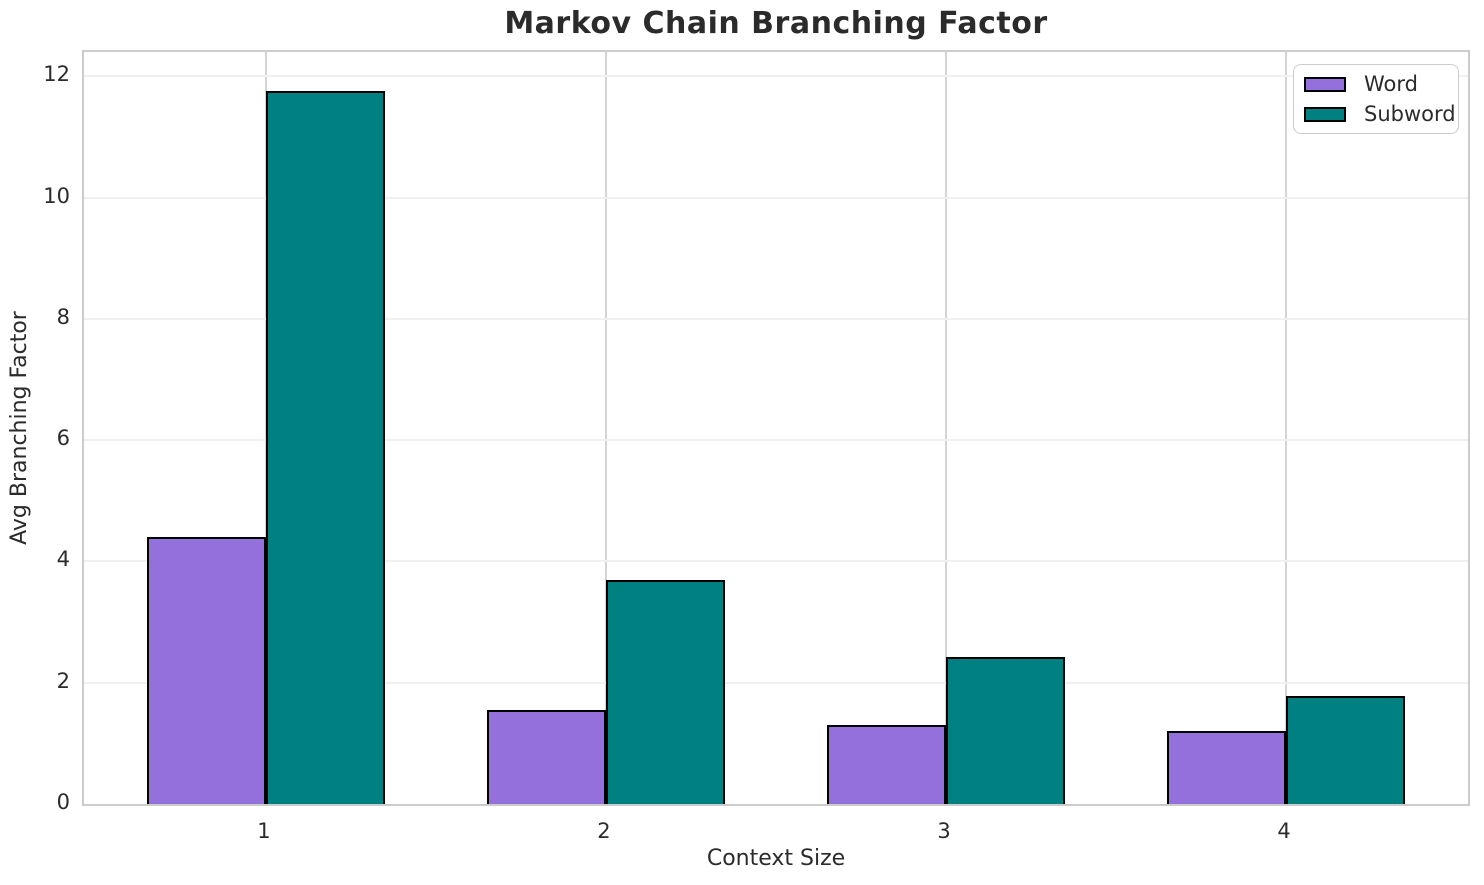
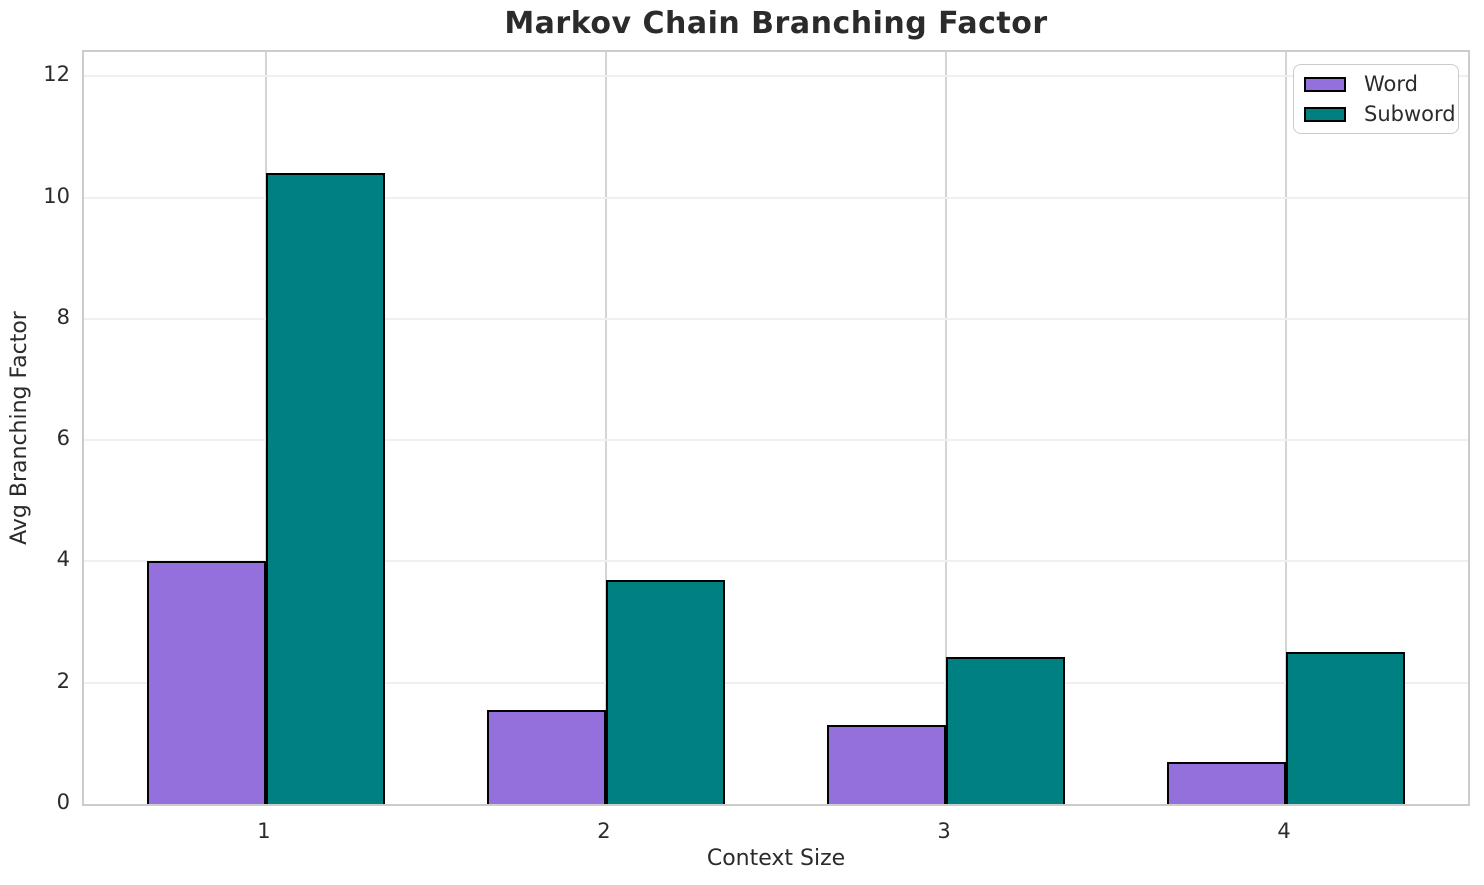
Word/1: 4.4 -> 4.0
Subword/1: 11.8 -> 10.4
Word/4: 1.2 -> 0.7
Subword/4: 1.8 -> 2.5
